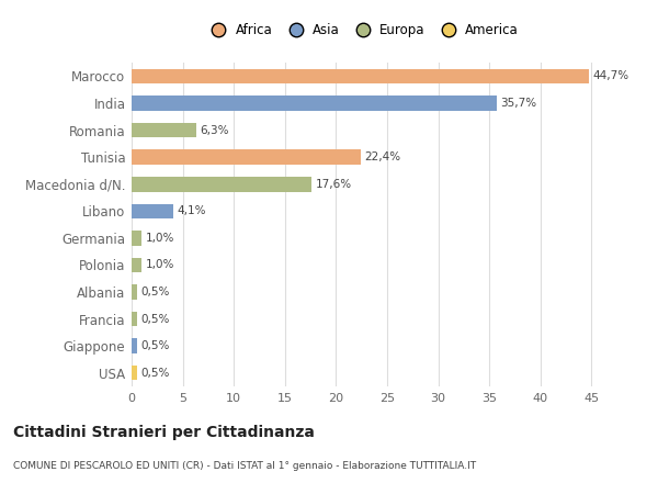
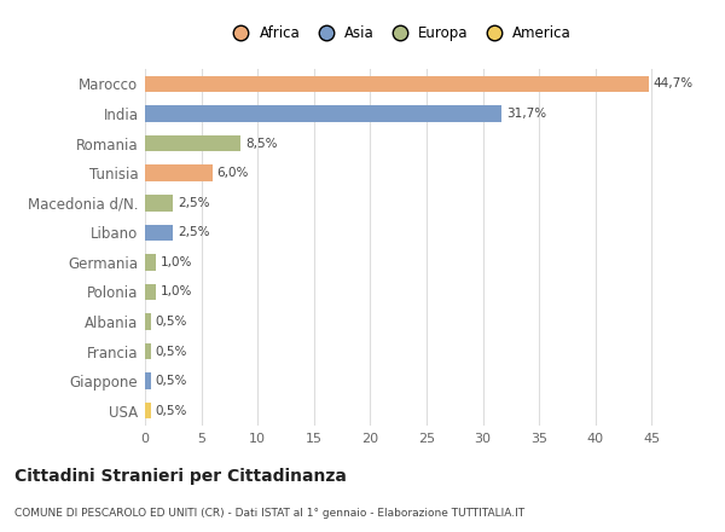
India: 35,7% -> 31,7%
Romania: 6,3% -> 8,5%
Tunisia: 22,4% -> 6,0%
Macedonia d/N.: 17,6% -> 2,5%
Libano: 4,1% -> 2,5%
